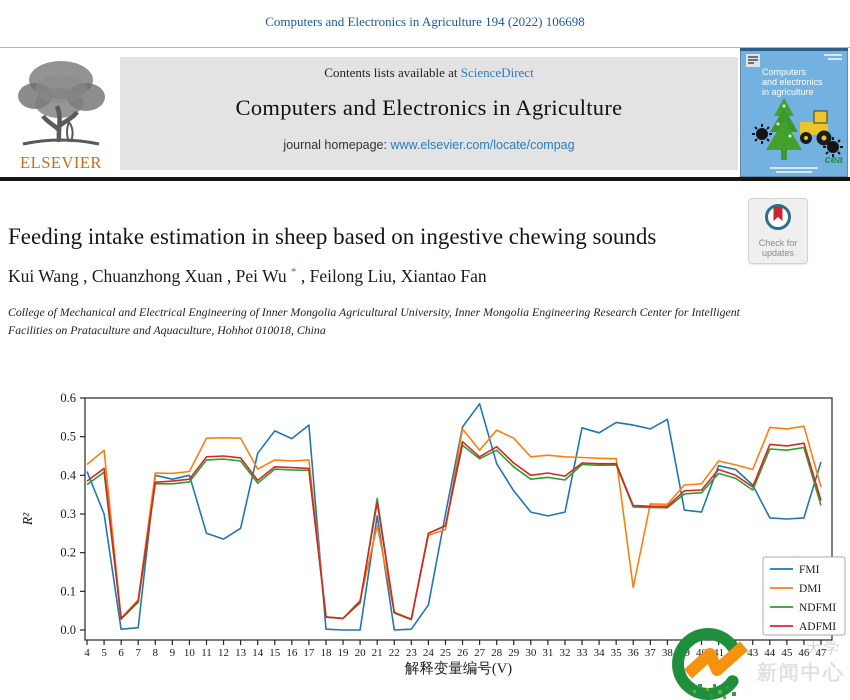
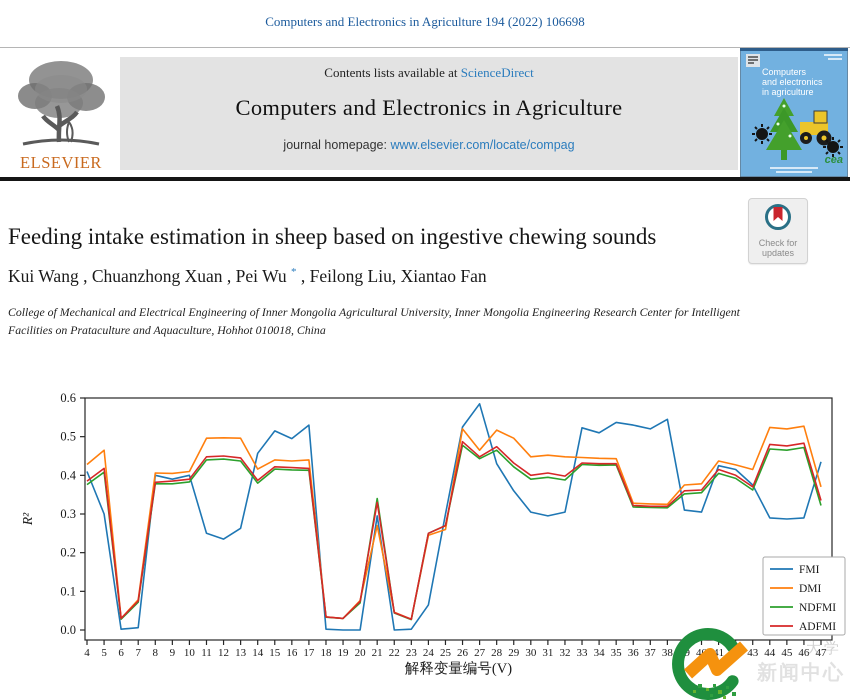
DMI/36: 0.11 -> 0.33
